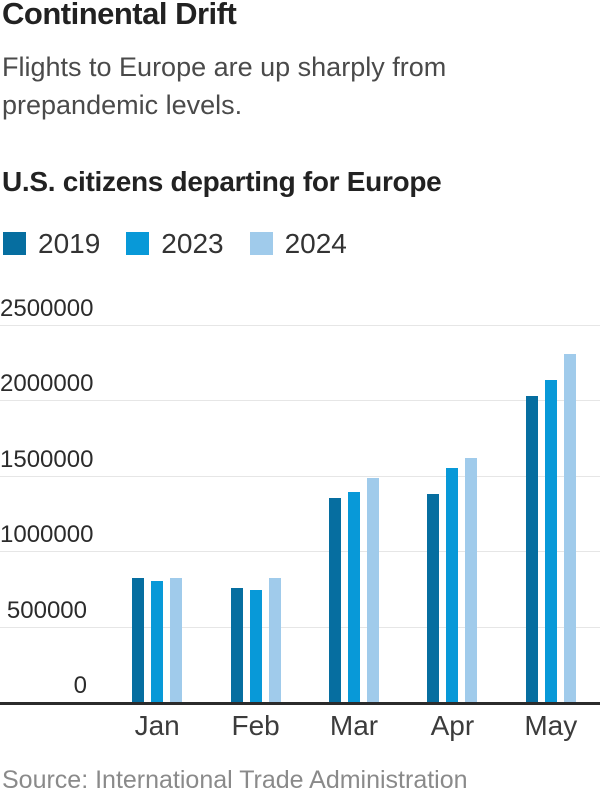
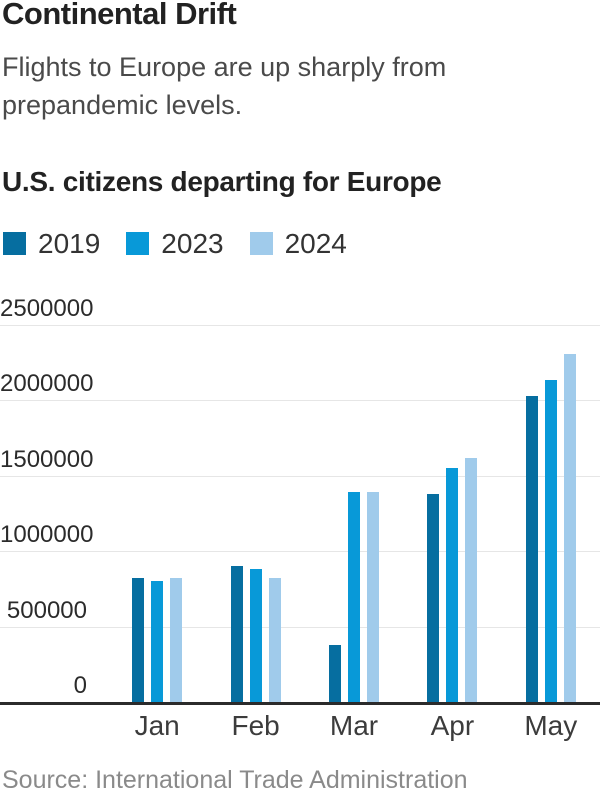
2019/Feb: 760000 -> 900000
2023/Feb: 740000 -> 880000
2019/Mar: 1360000 -> 380000
2024/Mar: 1480000 -> 1390000
